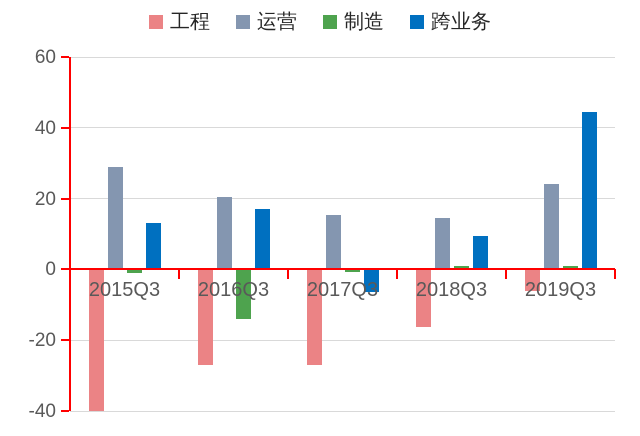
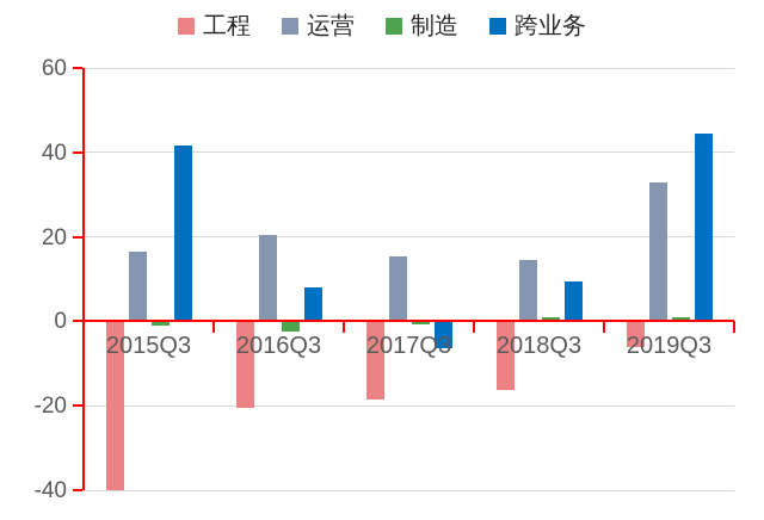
运营/2015Q3: 29 -> 16
跨业务/2015Q3: 13 -> 42
工程/2016Q3: -27 -> -20
制造/2016Q3: -14 -> -2
跨业务/2016Q3: 17 -> 8
工程/2017Q3: -27 -> -18
运营/2019Q3: 24 -> 33
